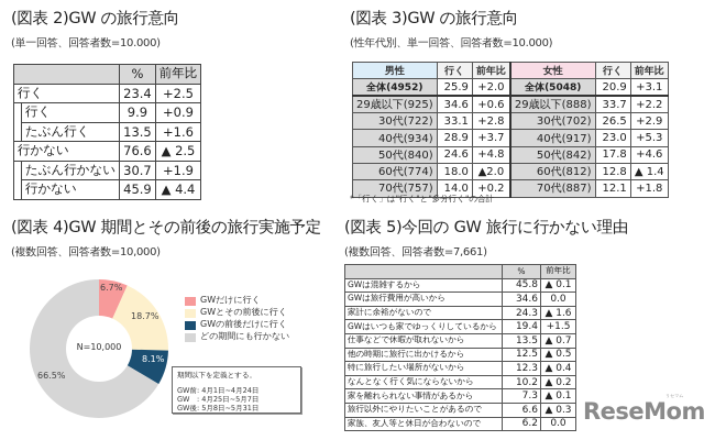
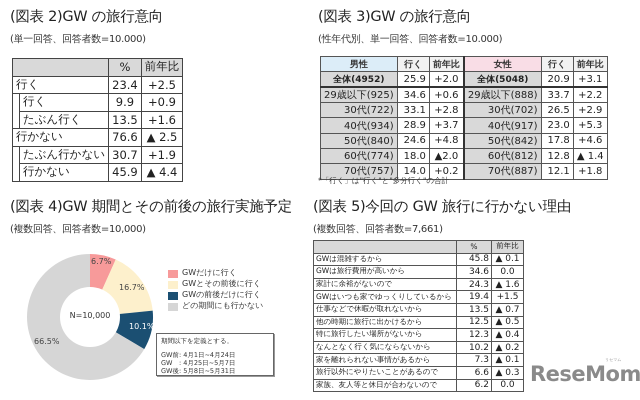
(図表 4)GW 期間とその前後の旅行実施予定/GWとその前後に行く: 18.7% -> 16.7%
(図表 4)GW 期間とその前後の旅行実施予定/GWの前後だけに行く: 8.1% -> 10.1%
